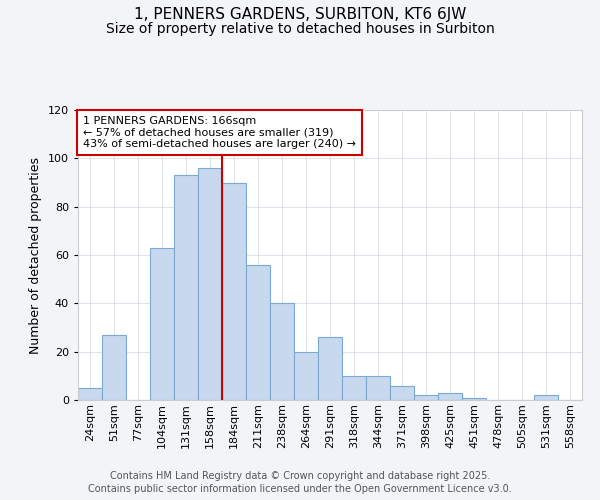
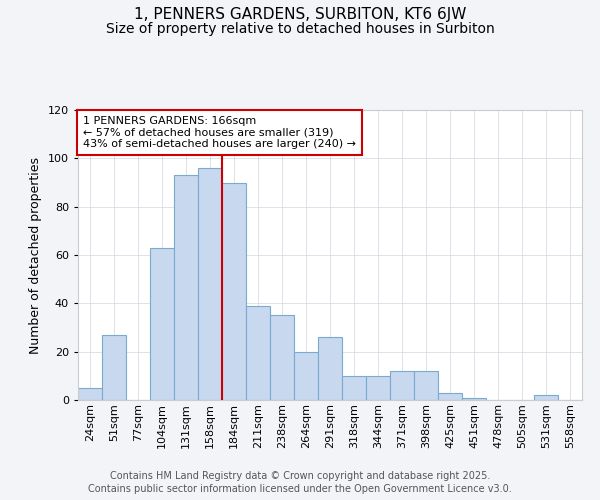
211sqm: 56 -> 39
238sqm: 40 -> 35
371sqm: 6 -> 12
398sqm: 2 -> 12
